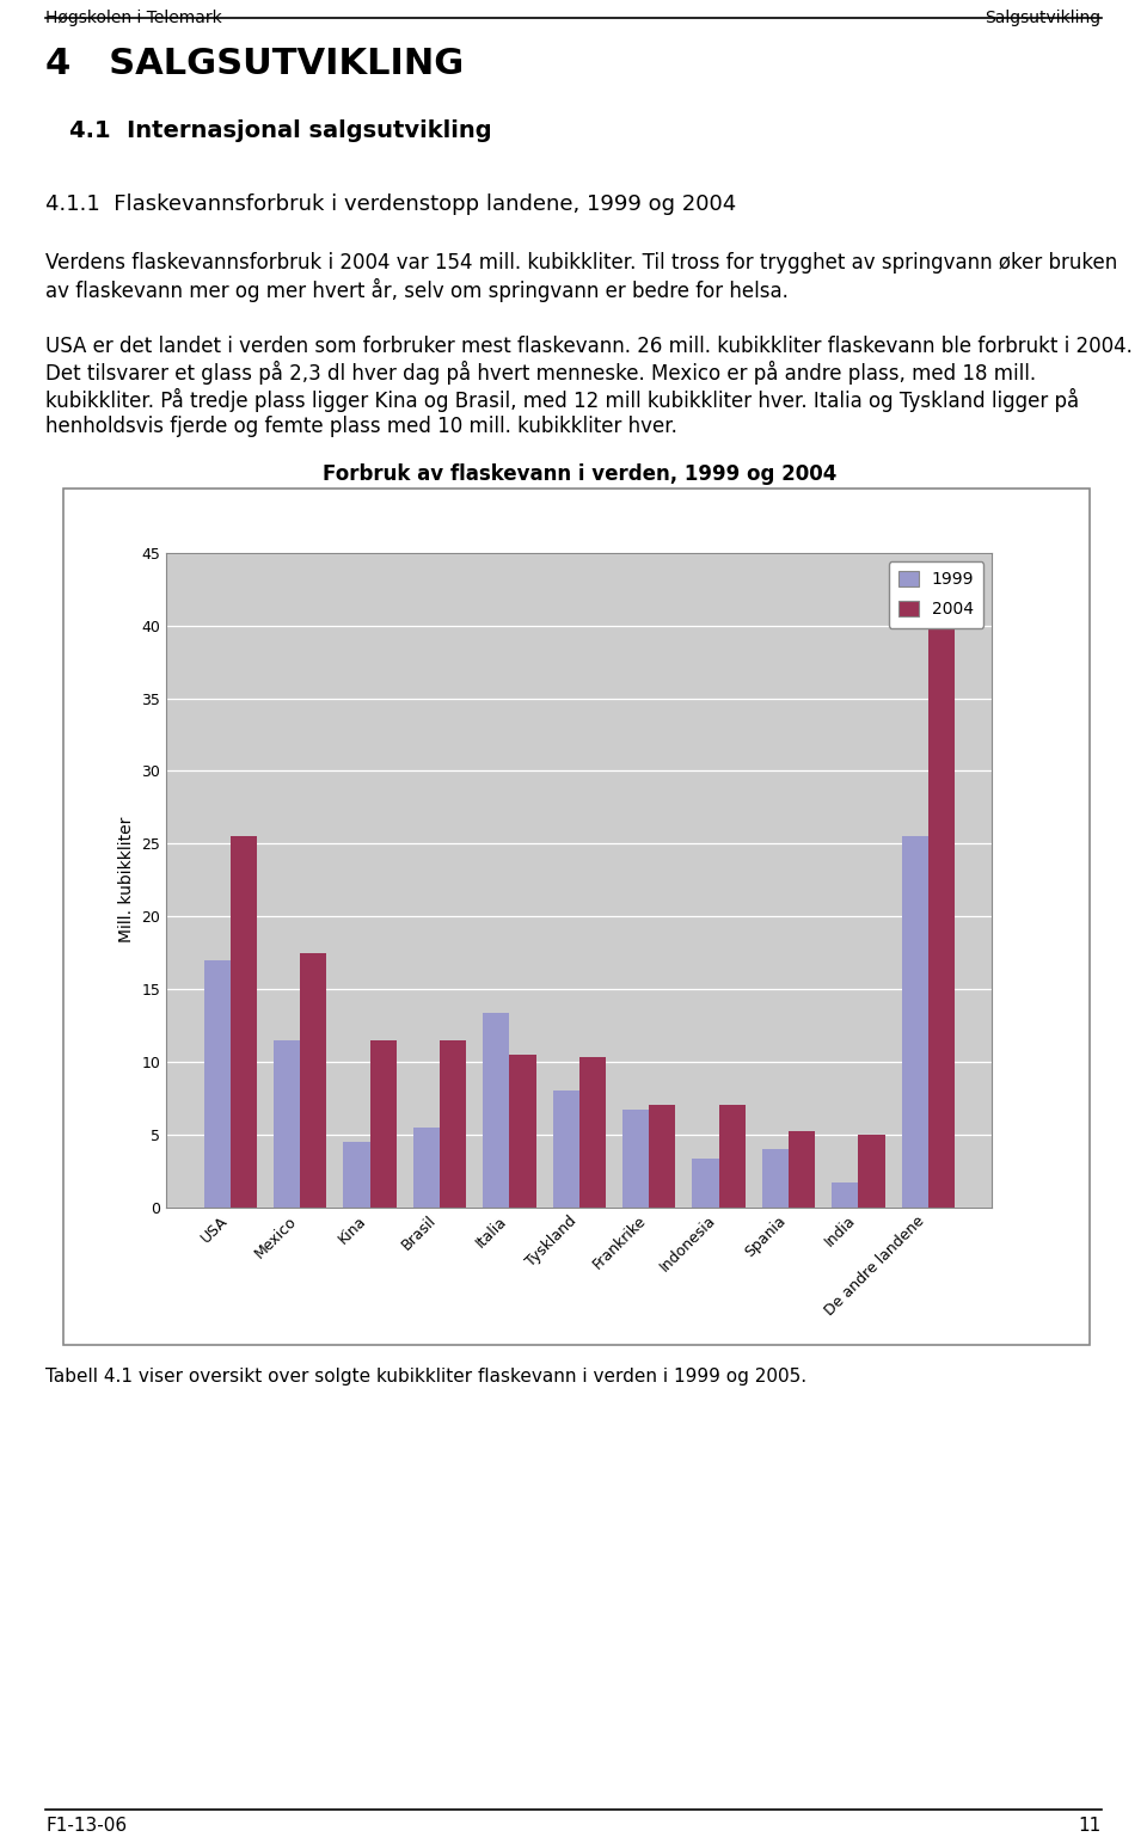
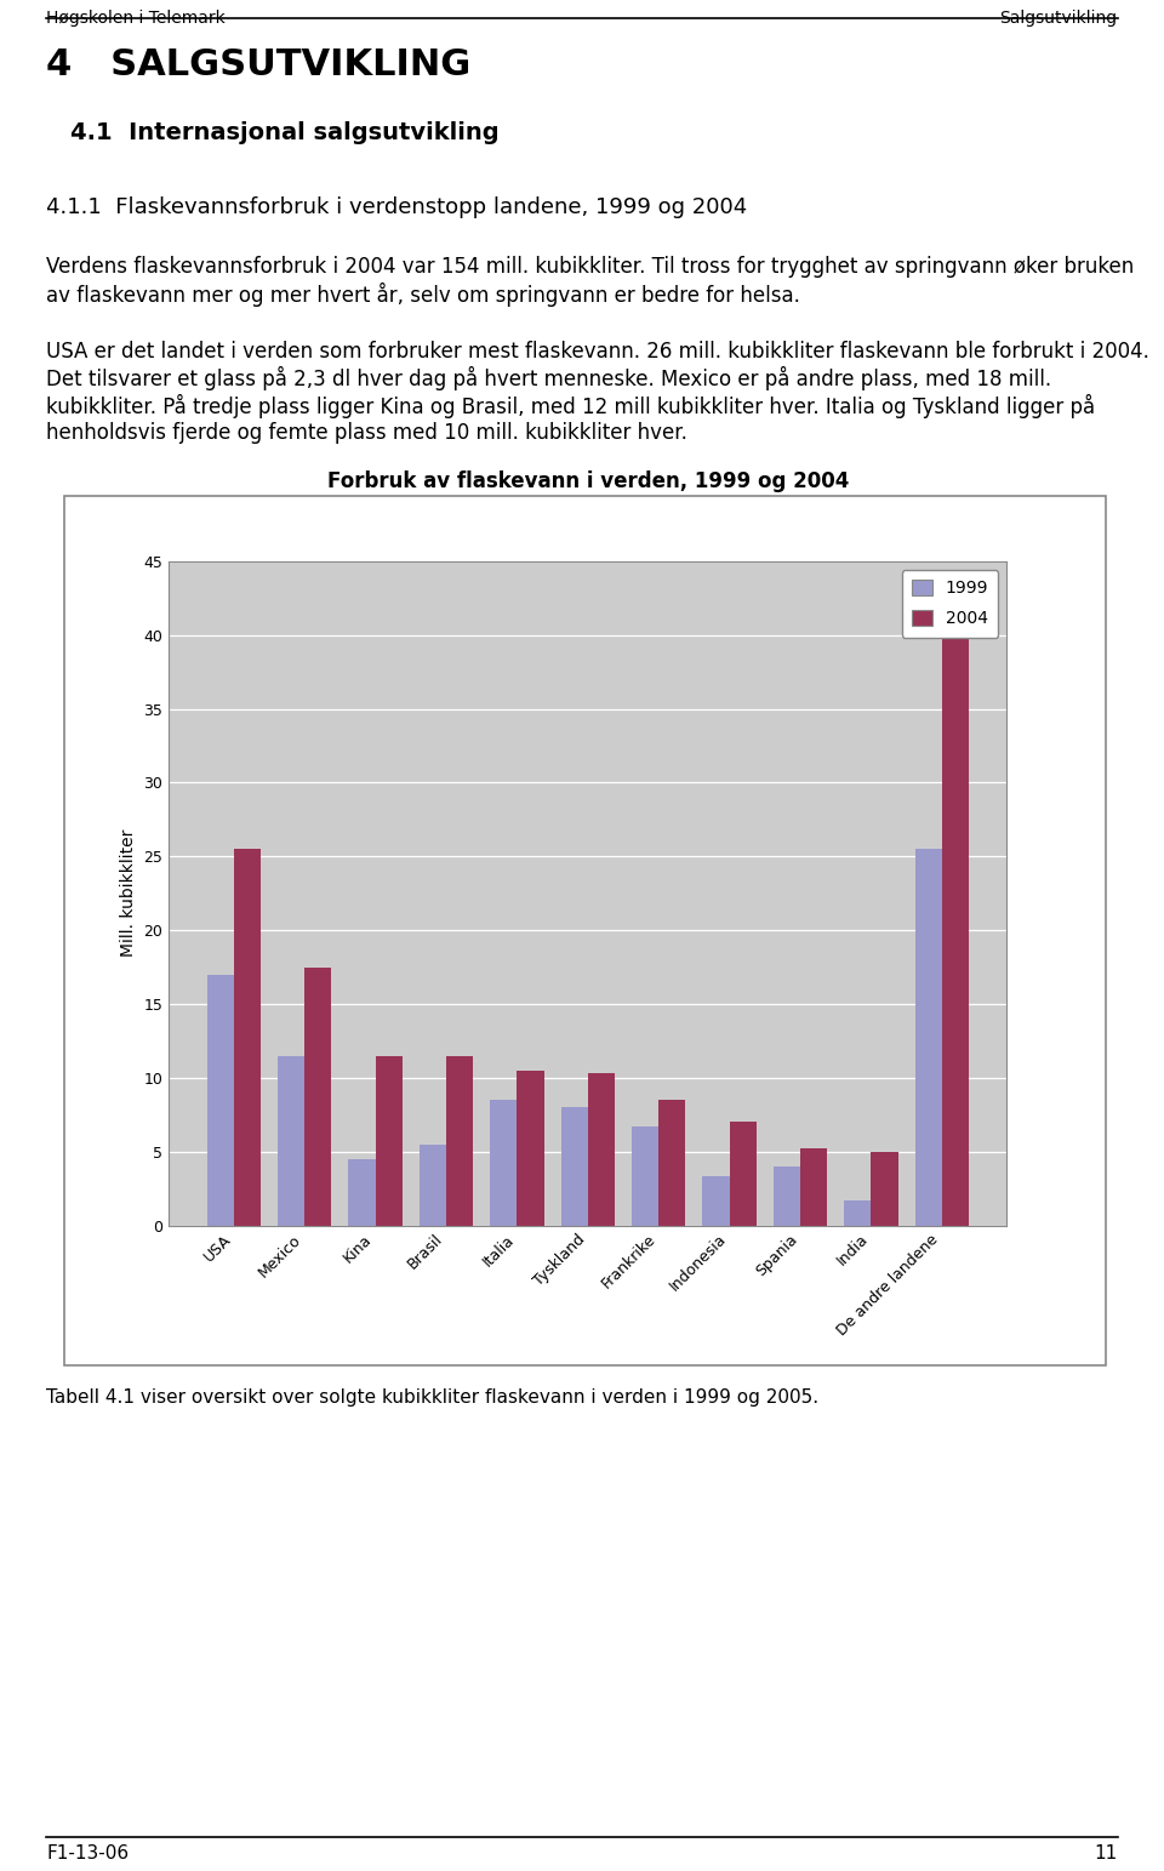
1999/Italia: 13.4 -> 8.5
2004/Frankrike: 7.0 -> 8.5
